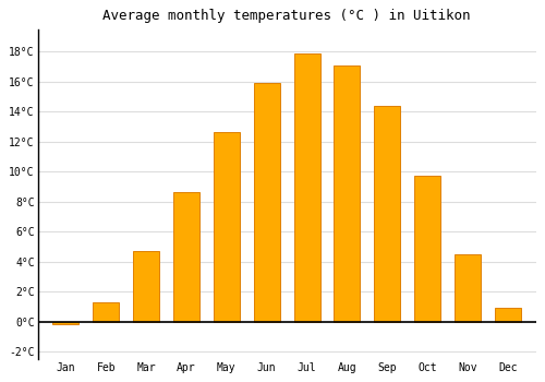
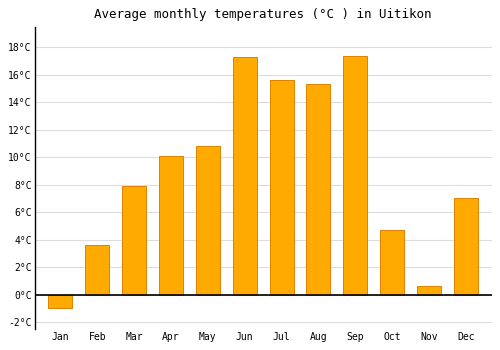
Jan: -0.2°C -> -1.0°C
Feb: 1.3°C -> 3.6°C
Mar: 4.7°C -> 7.9°C
Apr: 8.6°C -> 10.1°C
May: 12.6°C -> 10.8°C
Jun: 15.9°C -> 17.3°C
Jul: 17.9°C -> 15.6°C
Aug: 17.1°C -> 15.3°C
Sep: 14.4°C -> 17.4°C
Oct: 9.7°C -> 4.7°C
Nov: 4.5°C -> 0.6°C
Dec: 0.9°C -> 7.0°C
